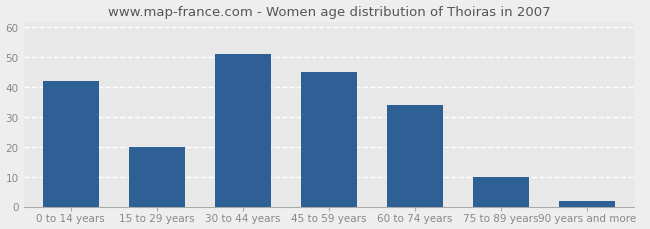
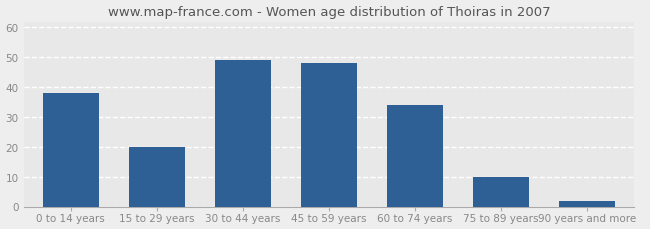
0 to 14 years: 42 -> 38
30 to 44 years: 51 -> 49
45 to 59 years: 45 -> 48
